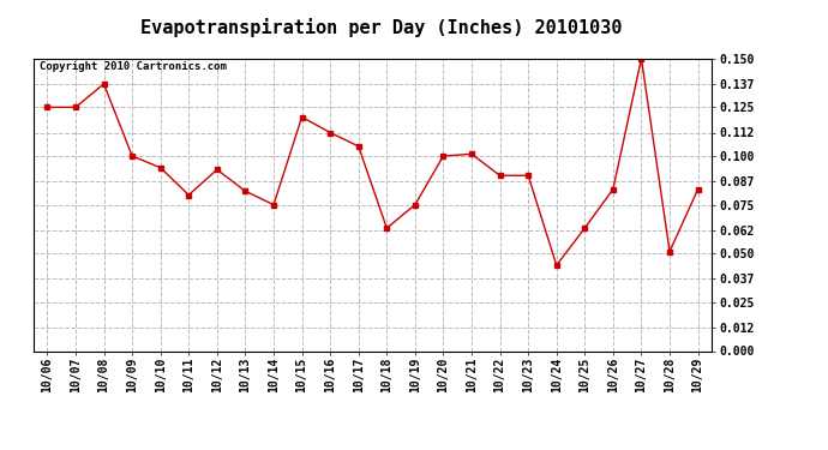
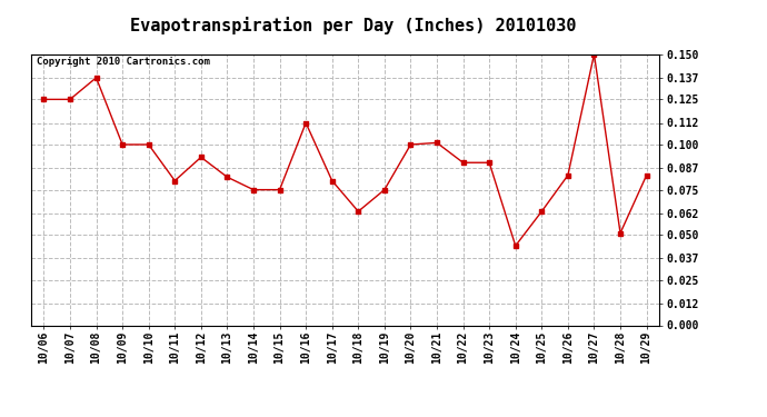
10/10: 0.094 -> 0.100
10/15: 0.120 -> 0.075
10/17: 0.105 -> 0.080
